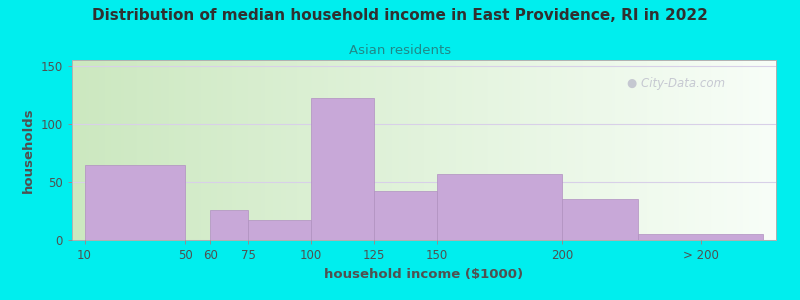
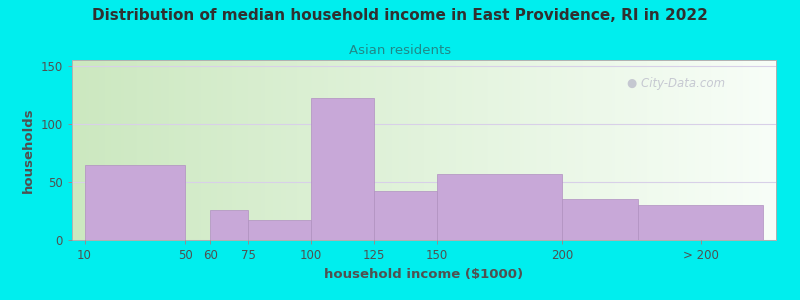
> 200: 5 -> 30
